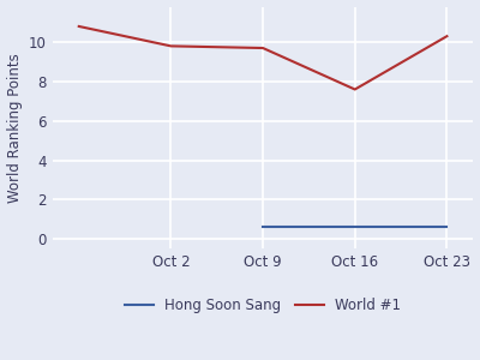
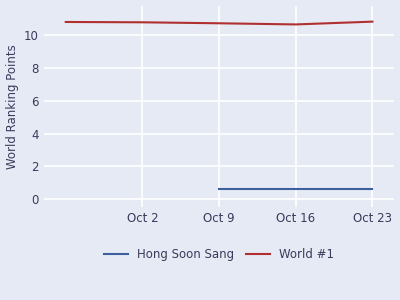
World #1/Oct 2: 9.8 -> 10.8
World #1/Oct 9: 9.7 -> 10.7
World #1/Oct 16: 7.6 -> 10.7
World #1/Oct 23: 10.3 -> 10.8
